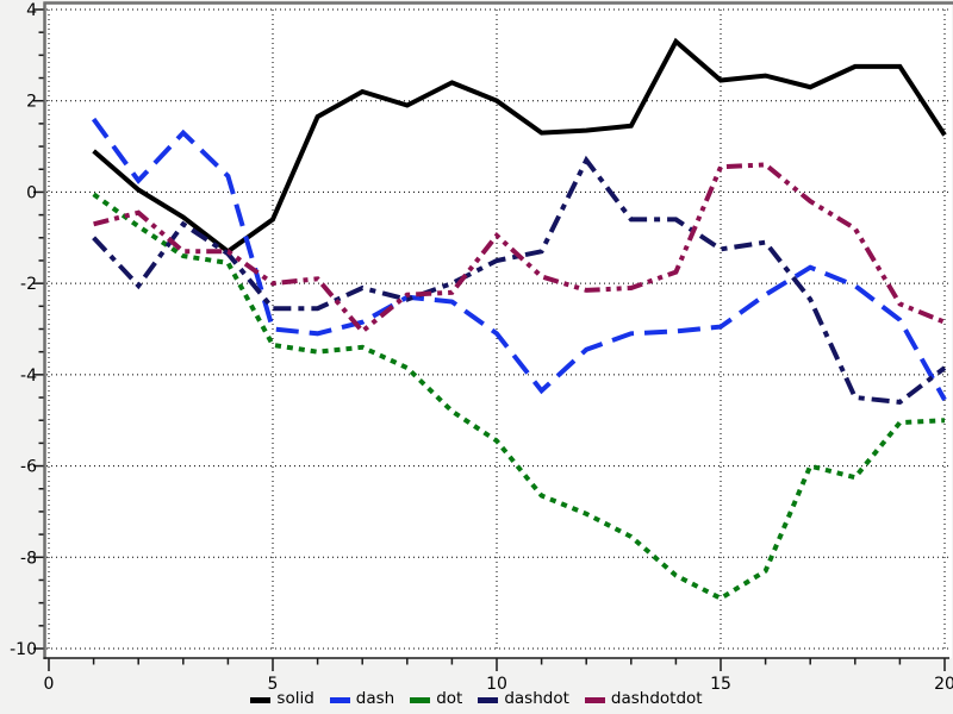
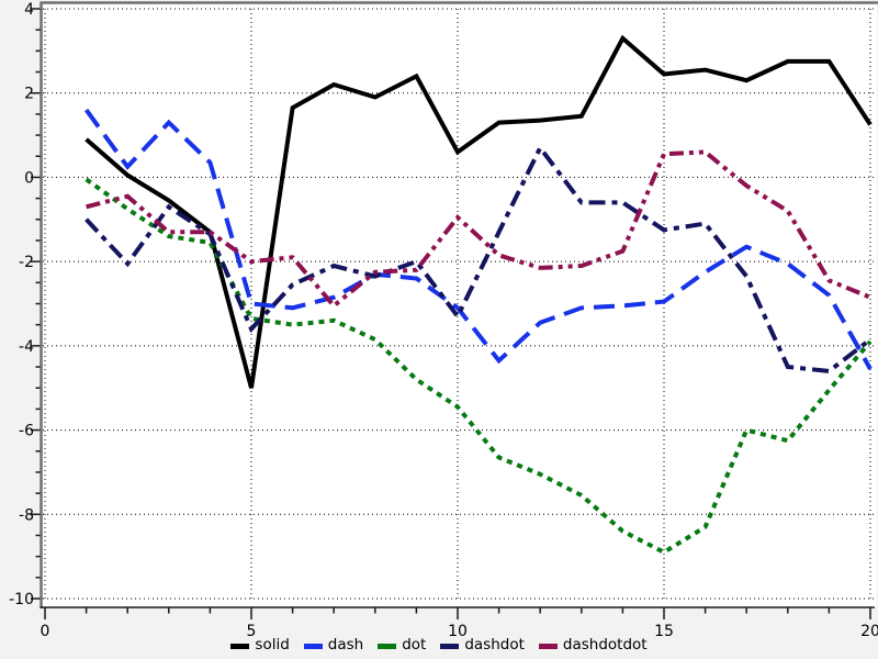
solid/5: -0.6 -> -5.0
dashdot/5: -2.5 -> -3.6
solid/10: 2.0 -> 0.6
dashdot/10: -1.5 -> -3.3
dot/20: -5.0 -> -3.9
